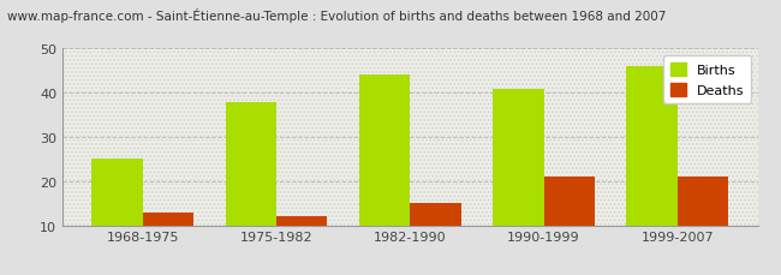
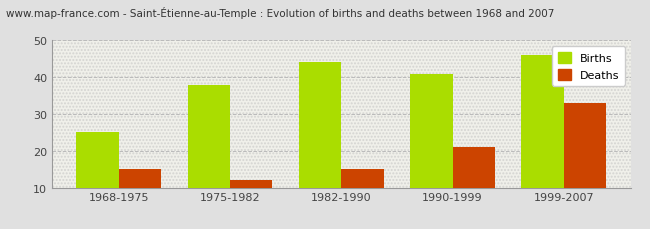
Deaths/1968-1975: 13 -> 15
Deaths/1999-2007: 21 -> 33
